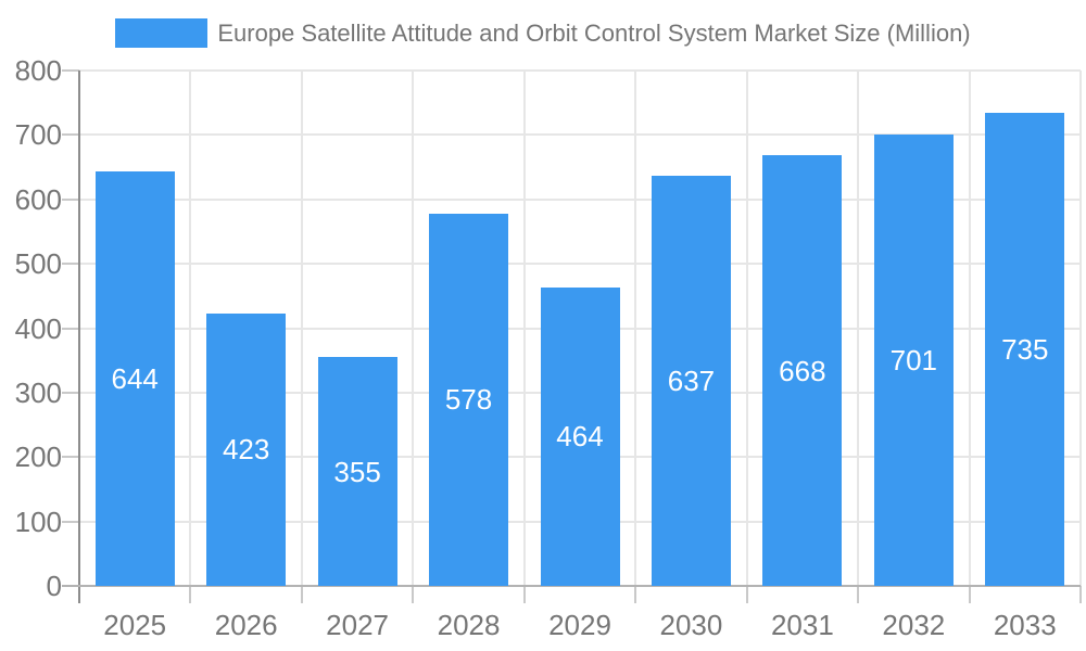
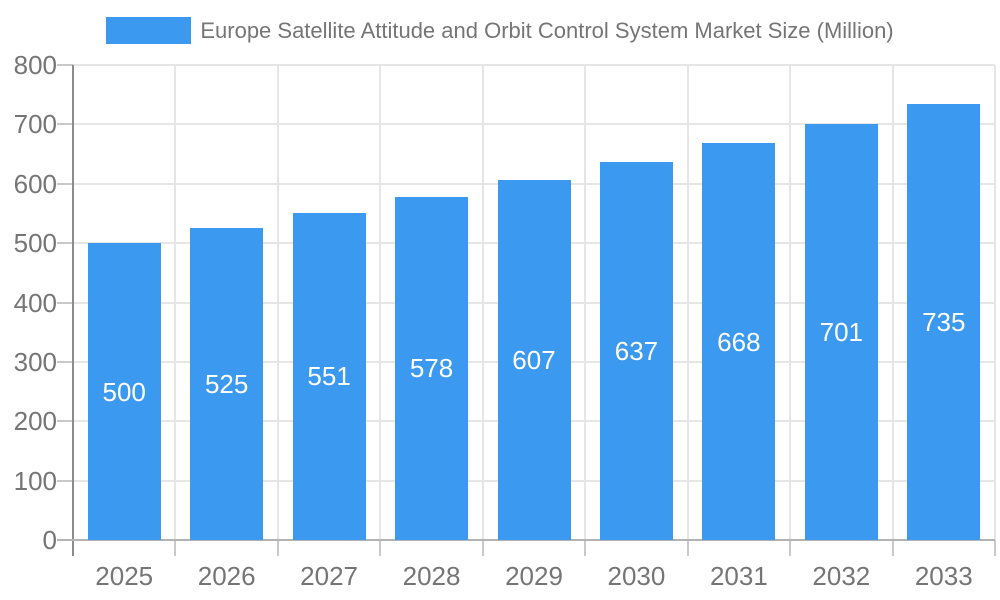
2025: 644 -> 500
2026: 423 -> 525
2027: 355 -> 551
2029: 464 -> 607
